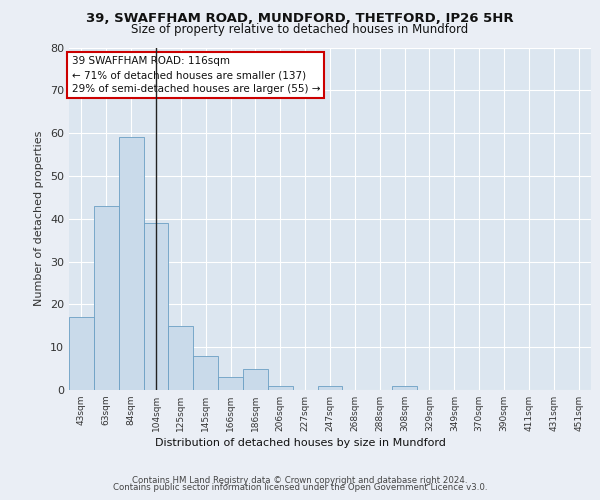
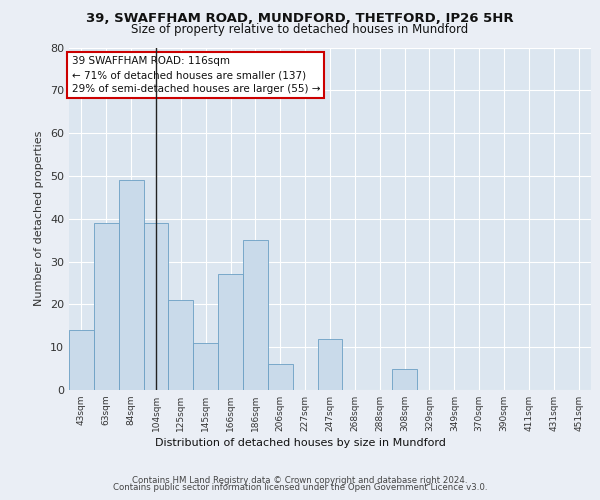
43sqm: 17 -> 14
63sqm: 43 -> 39
84sqm: 59 -> 49
125sqm: 15 -> 21
145sqm: 8 -> 11
166sqm: 3 -> 27
186sqm: 5 -> 35
206sqm: 1 -> 6
247sqm: 1 -> 12
308sqm: 1 -> 5
